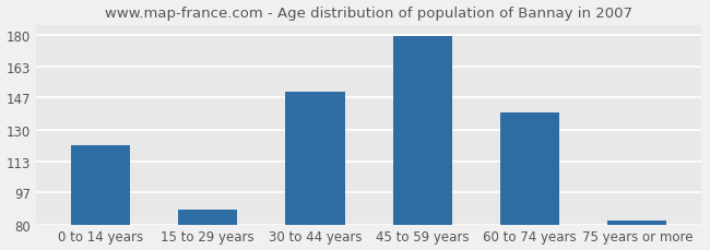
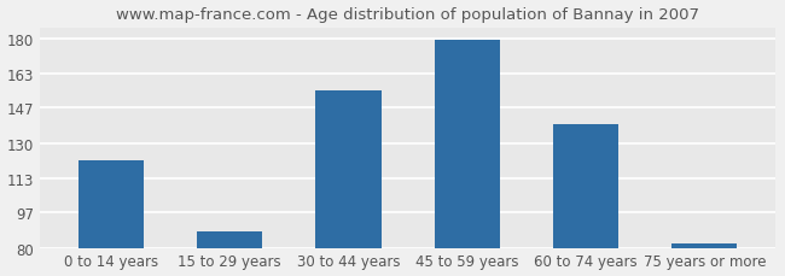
30 to 44 years: 150 -> 155
